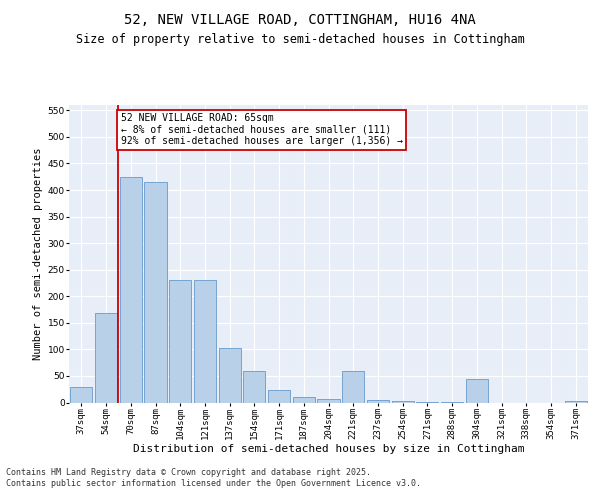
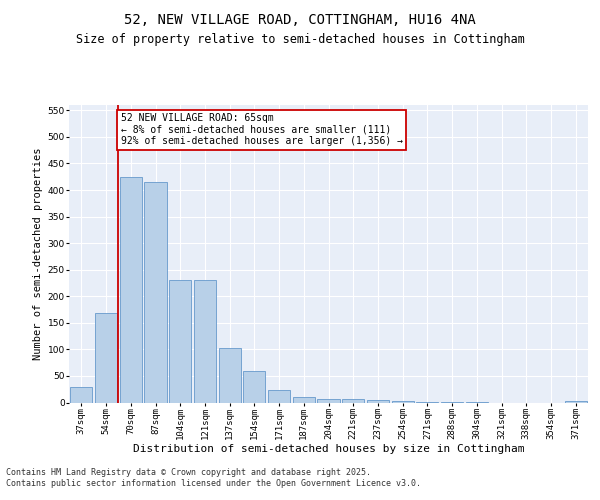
221sqm: 60 -> 7
304sqm: 44 -> 1
